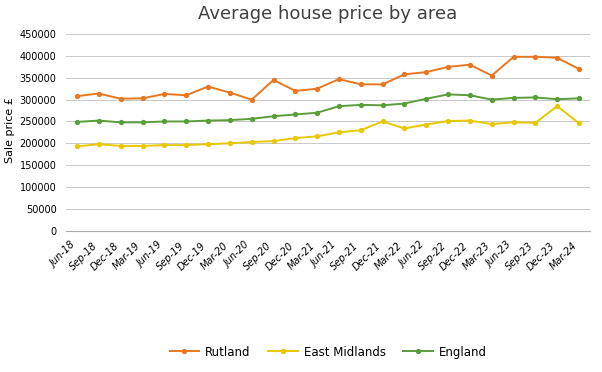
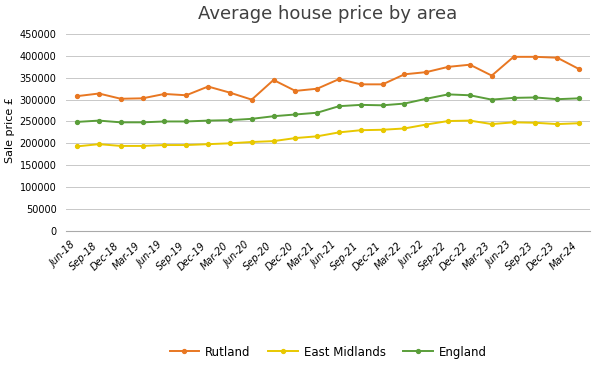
East Midlands/Dec-21: 250000 -> 231000
East Midlands/Dec-23: 285000 -> 244000
